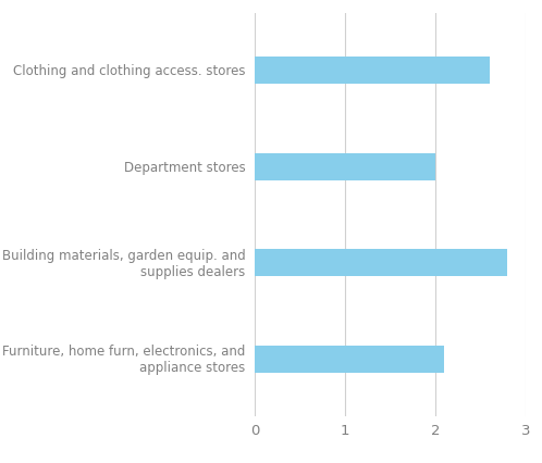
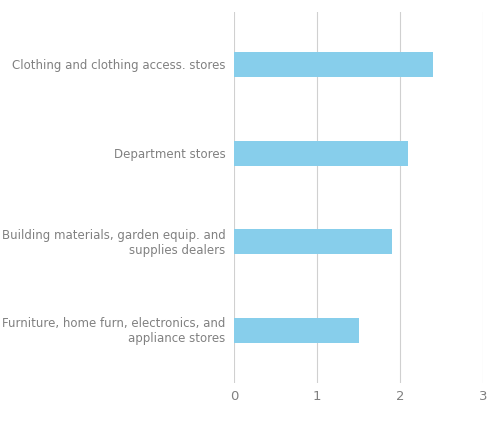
Clothing and clothing access. stores: 2.6 -> 2.4
Department stores: 2.0 -> 2.1
Building materials, garden equip. and supplies dealers: 2.8 -> 1.9
Furniture, home furn, electronics, and appliance stores: 2.1 -> 1.5
